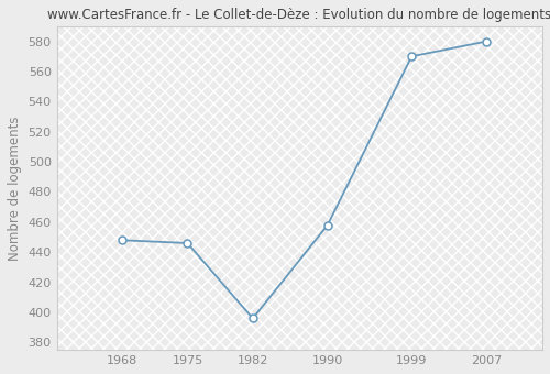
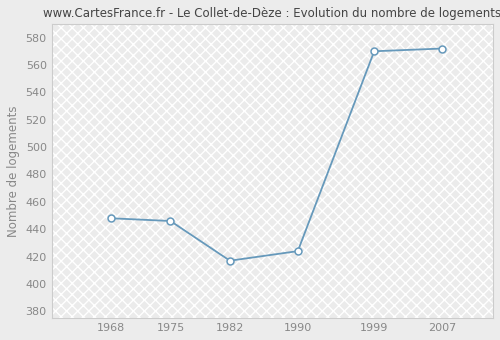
1982: 396 -> 417
1990: 458 -> 424
2007: 580 -> 572
